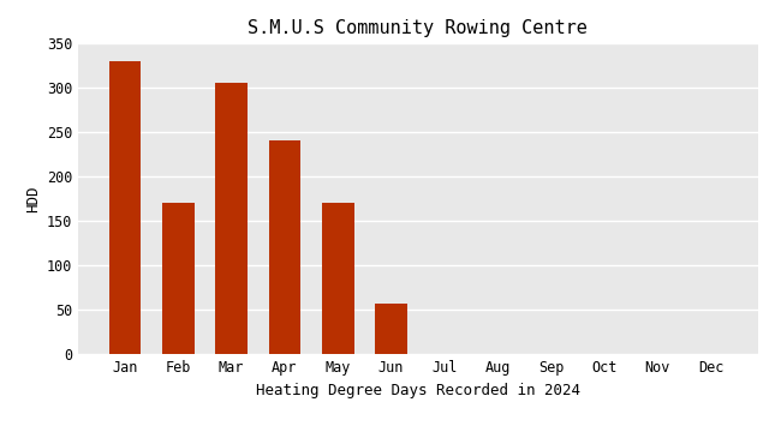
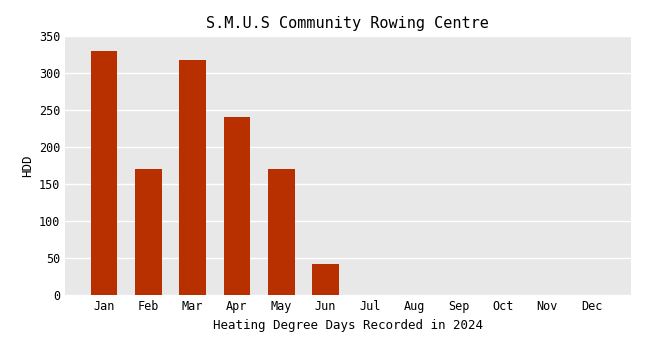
Mar: 305 -> 318
Jun: 57 -> 42
